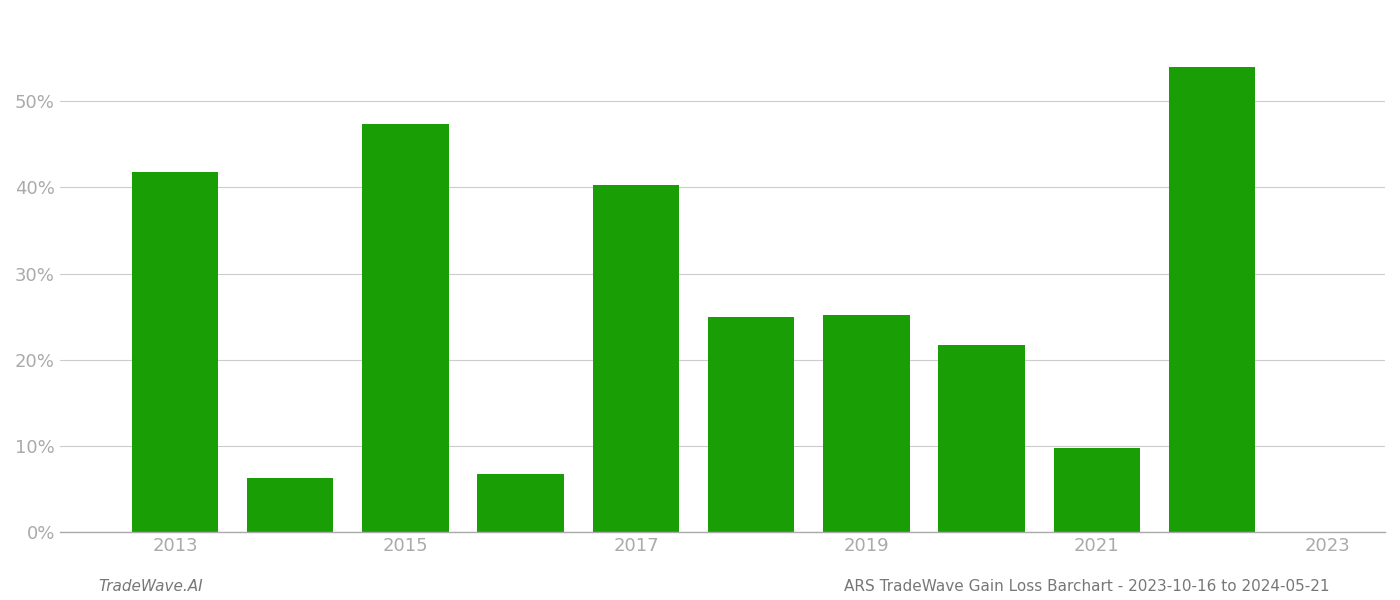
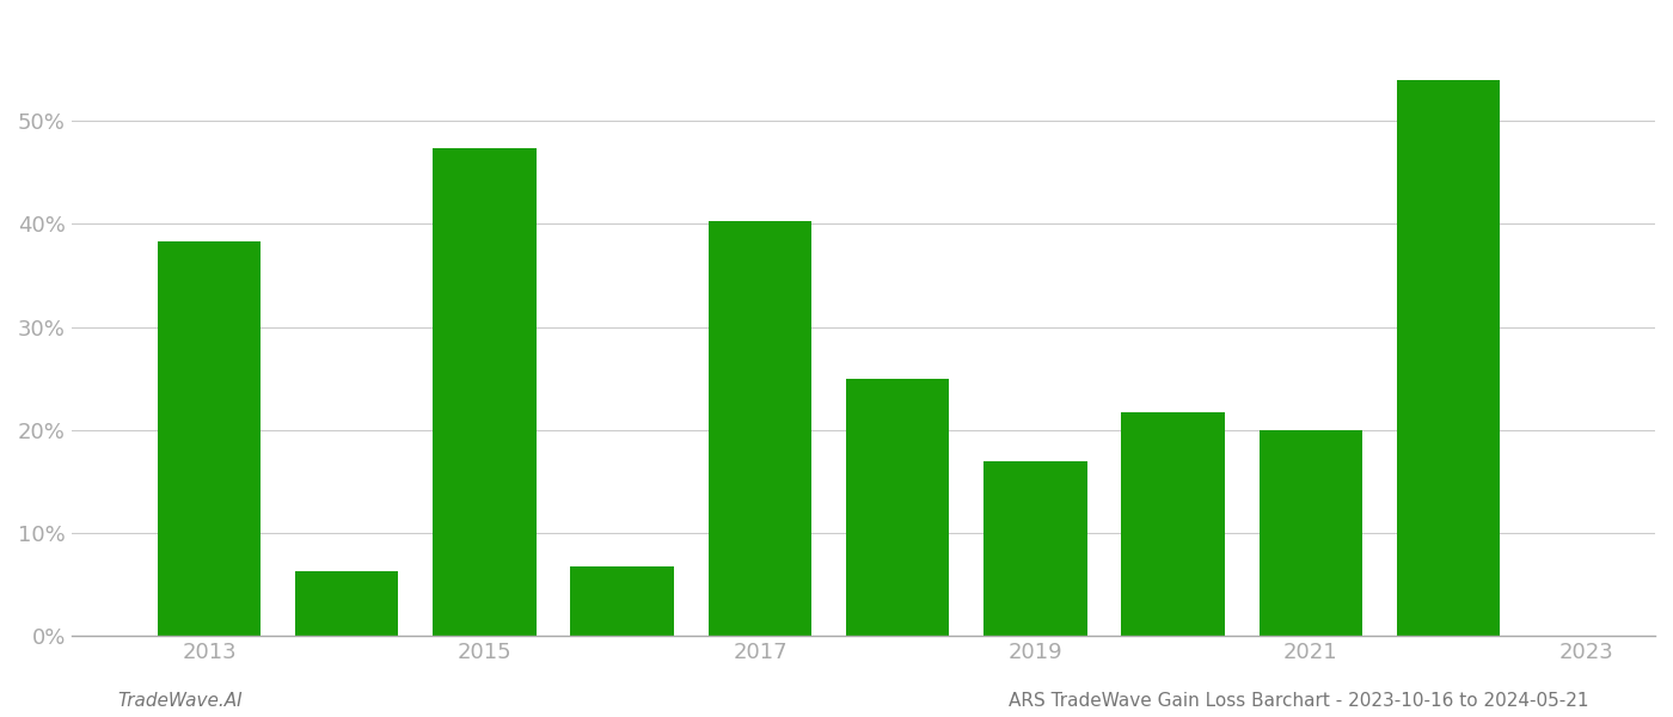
2013: 41.8% -> 38.3%
2019: 25.2% -> 17.0%
2021: 9.8% -> 20.0%
